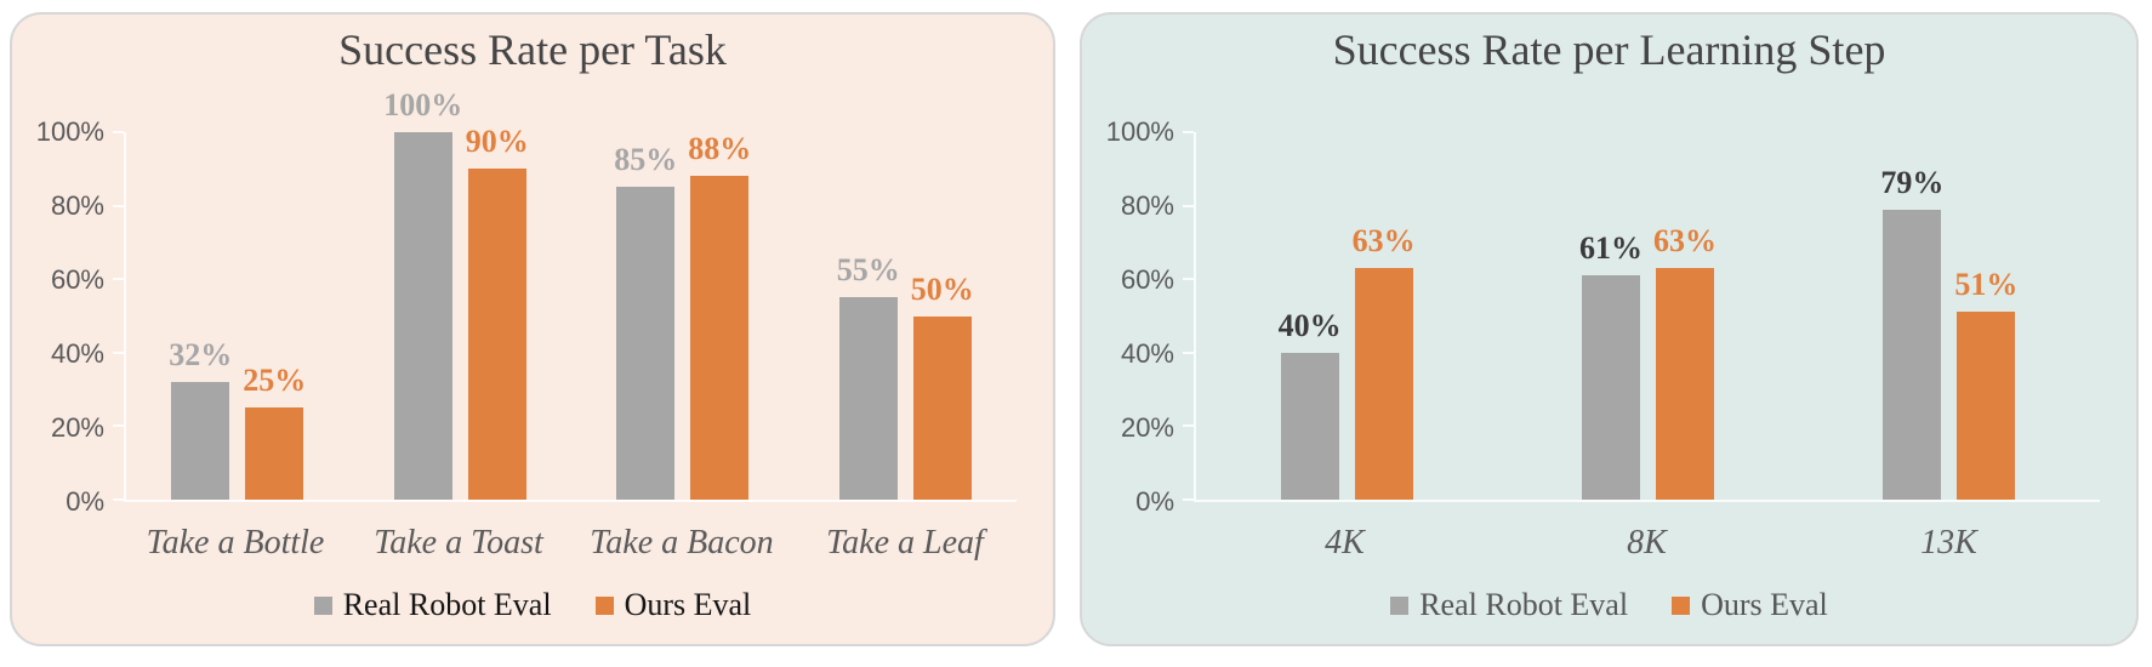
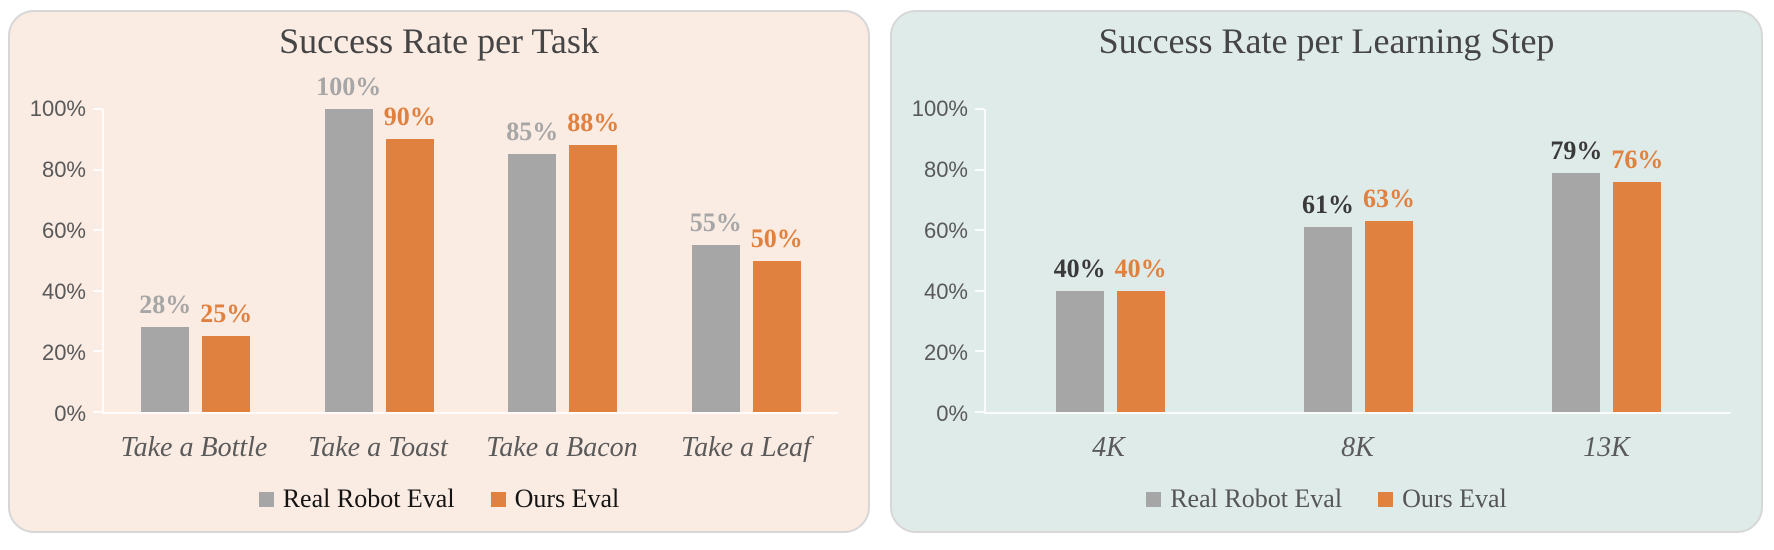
Success Rate per Task/Real Robot Eval/Take a Bottle: 32% -> 28%
Success Rate per Learning Step/Ours Eval/4K: 63% -> 40%
Success Rate per Learning Step/Ours Eval/13K: 51% -> 76%
